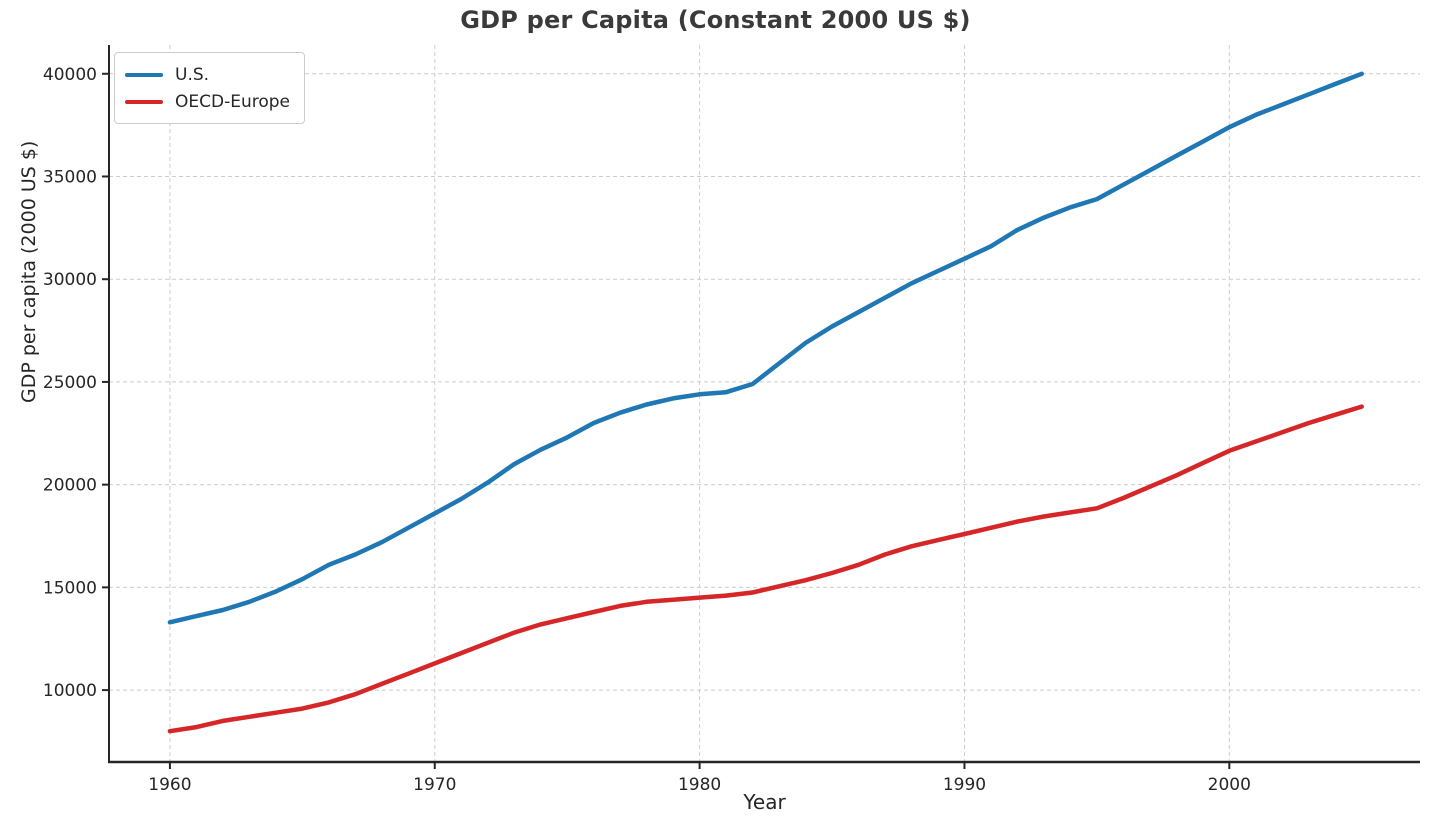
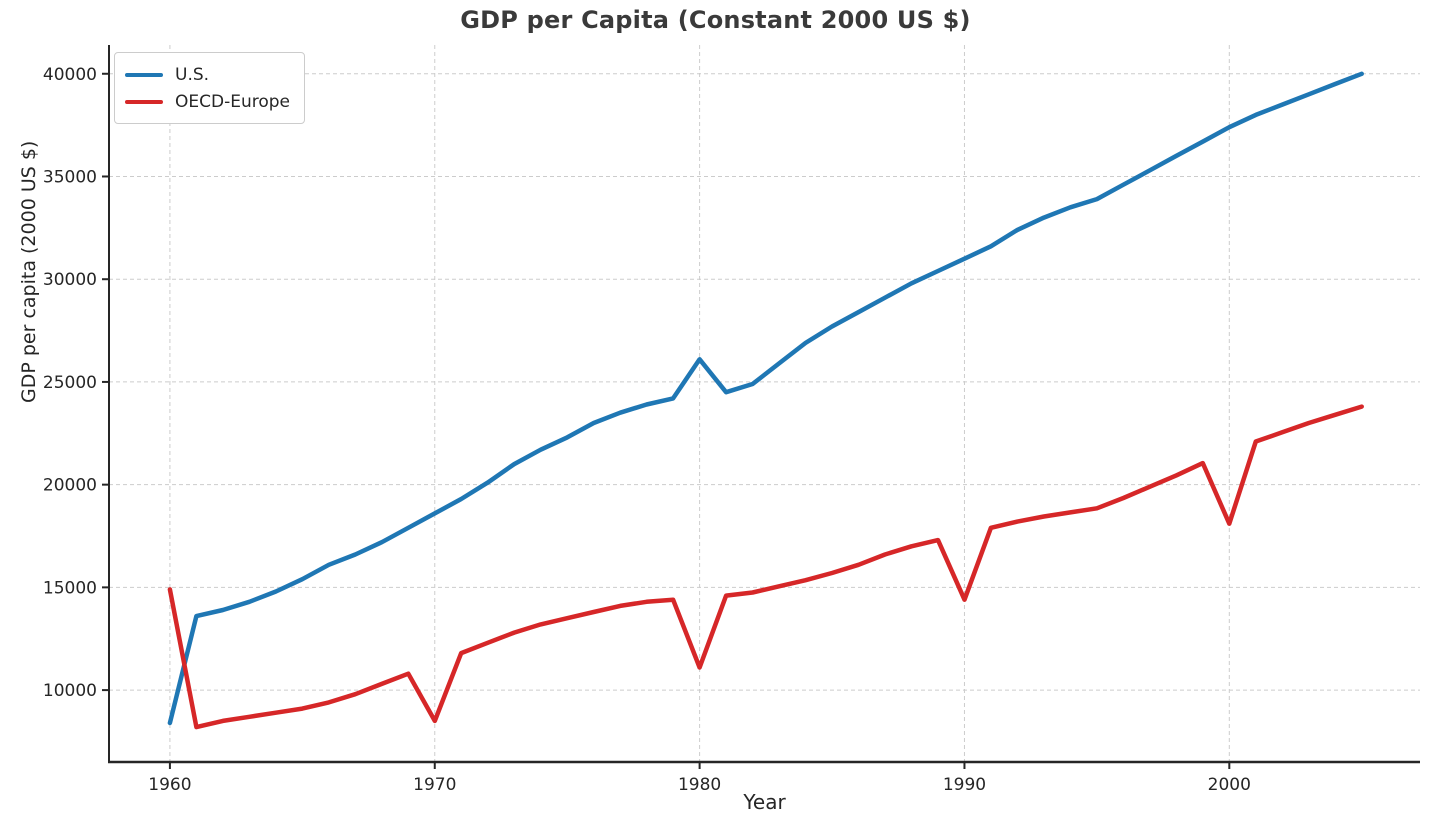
U.S./1960: 13300 -> 8400
OECD-Europe/1960: 8000 -> 14900
OECD-Europe/1970: 11300 -> 8500
U.S./1980: 24400 -> 26100
OECD-Europe/1980: 14500 -> 11100
OECD-Europe/1990: 17600 -> 14400
OECD-Europe/2000: 21600 -> 18100
